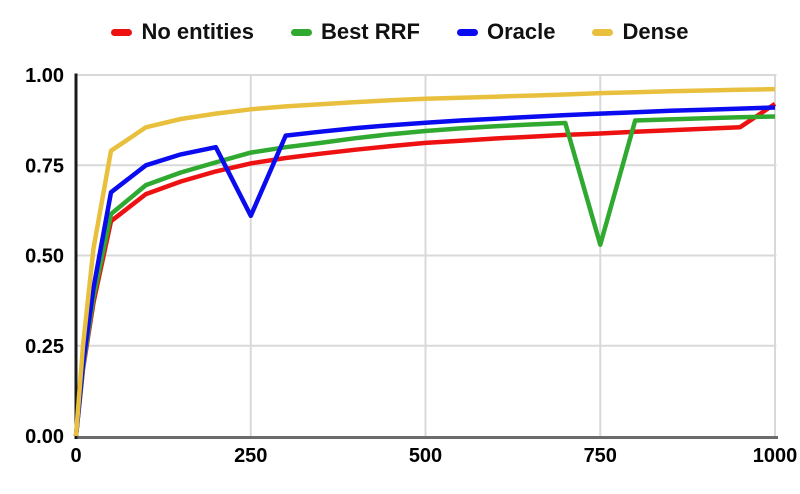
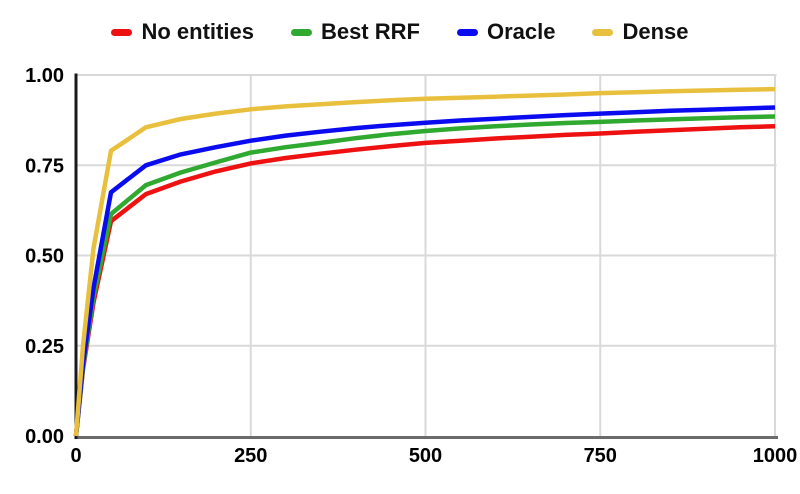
Oracle/250: 0.61 -> 0.82
Best RRF/750: 0.53 -> 0.87
No entities/1000: 0.92 -> 0.86
